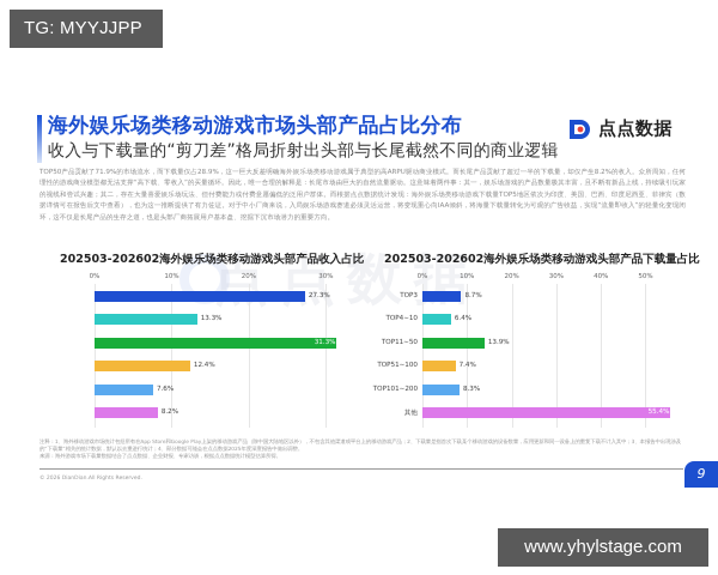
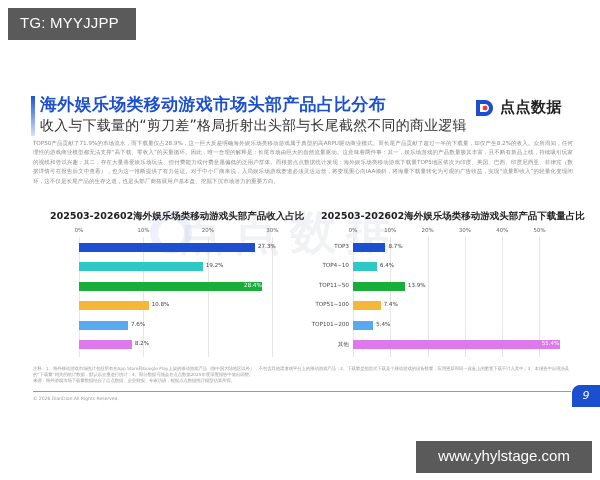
202503-202602海外娱乐场类移动游戏头部产品收入占比/TOP4~10: 13.3% -> 19.2%
202503-202602海外娱乐场类移动游戏头部产品收入占比/TOP11~50: 31.3% -> 28.4%
202503-202602海外娱乐场类移动游戏头部产品收入占比/TOP51~100: 12.4% -> 10.8%
202503-202602海外娱乐场类移动游戏头部产品下载量占比/TOP101~200: 8.3% -> 5.4%
